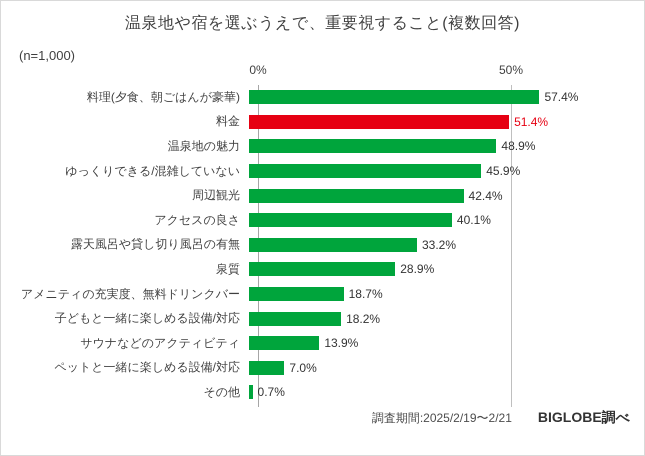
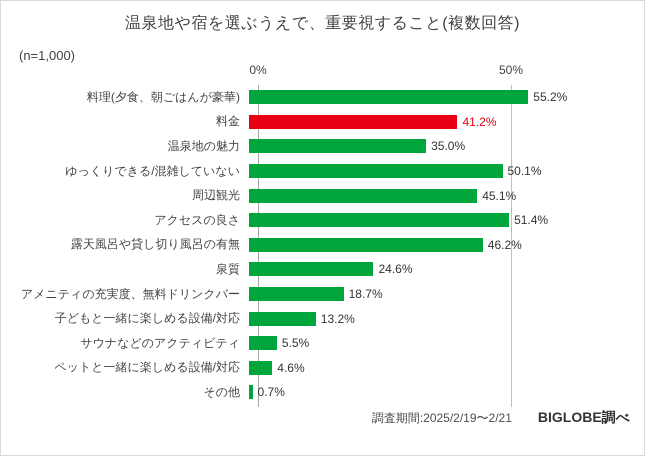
料理(夕食、朝ごはんが豪華): 57.4% -> 55.2%
料金: 51.4% -> 41.2%
温泉地の魅力: 48.9% -> 35.0%
ゆっくりできる/混雑していない: 45.9% -> 50.1%
周辺観光: 42.4% -> 45.1%
アクセスの良さ: 40.1% -> 51.4%
露天風呂や貸し切り風呂の有無: 33.2% -> 46.2%
泉質: 28.9% -> 24.6%
子どもと一緒に楽しめる設備/対応: 18.2% -> 13.2%
サウナなどのアクティビティ: 13.9% -> 5.5%
ペットと一緒に楽しめる設備/対応: 7.0% -> 4.6%
